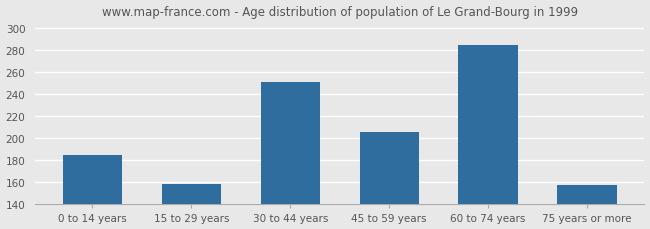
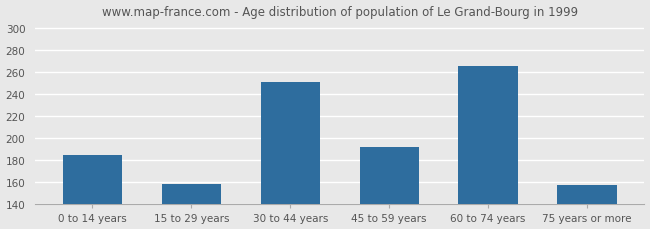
45 to 59 years: 206 -> 192
60 to 74 years: 285 -> 266
